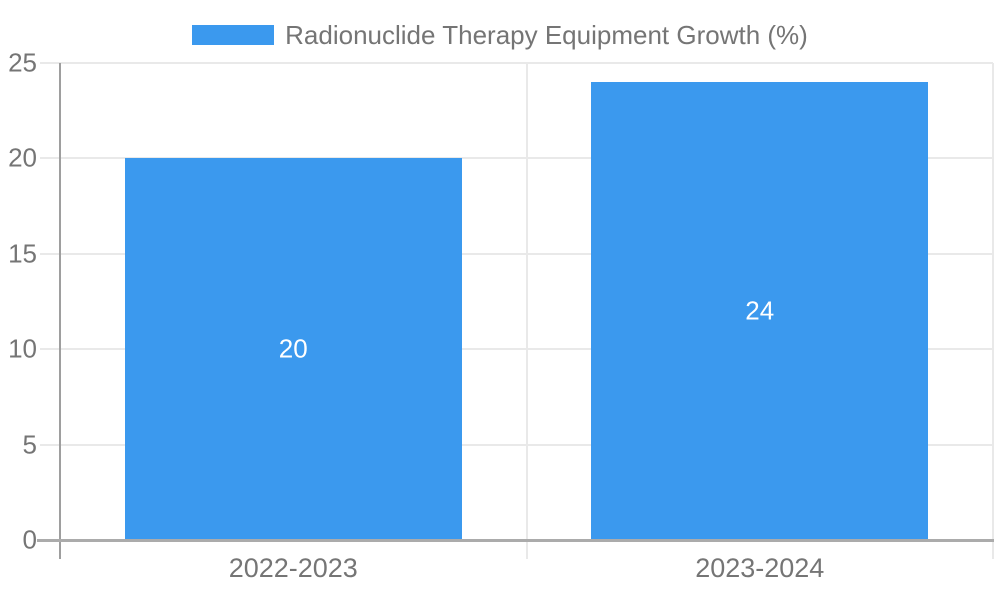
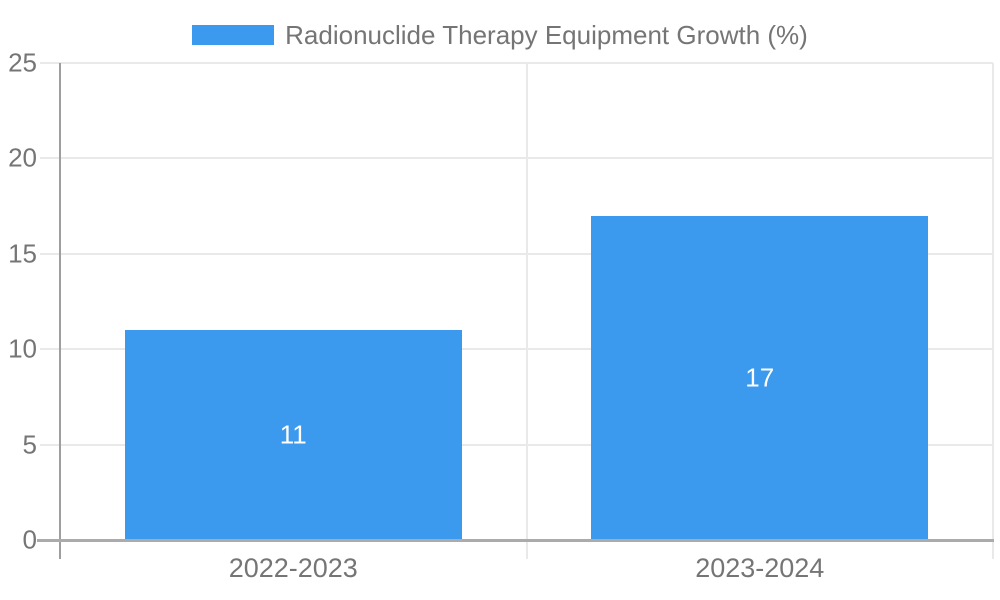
2022-2023: 20 -> 11
2023-2024: 24 -> 17
